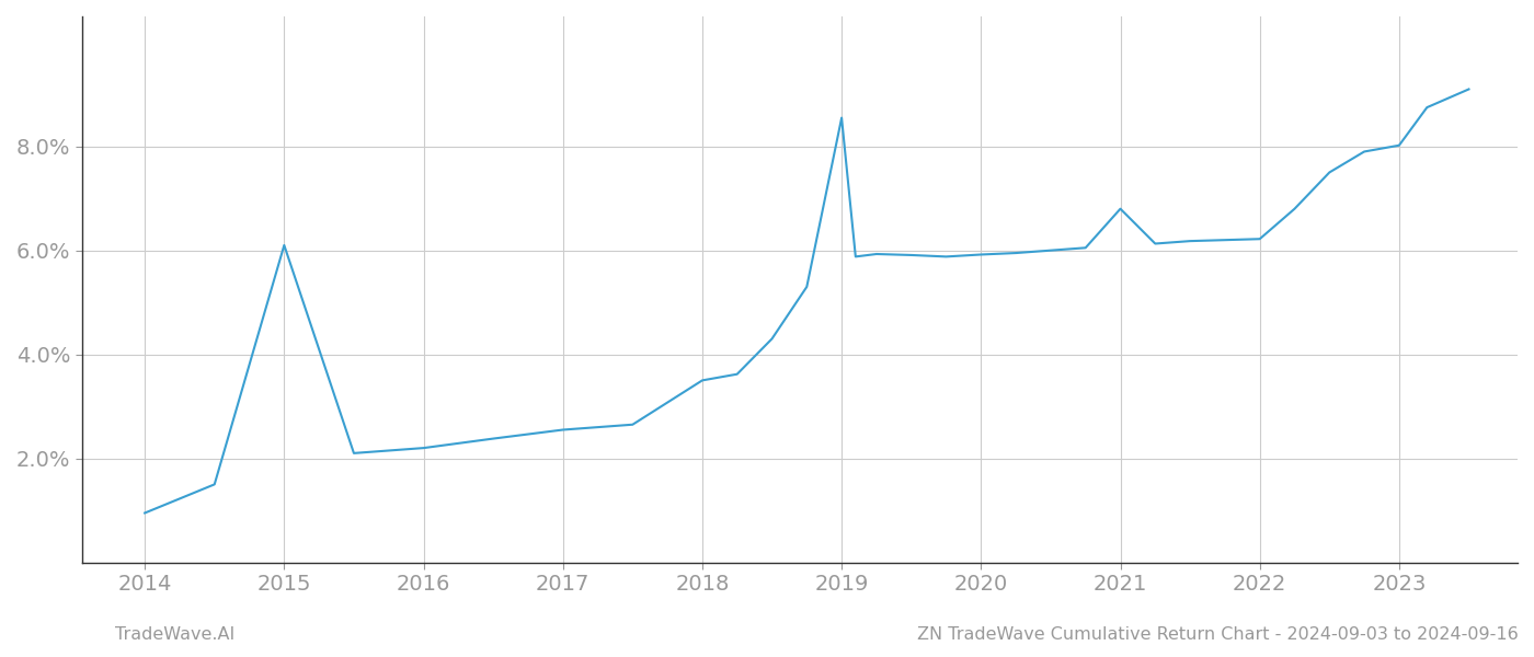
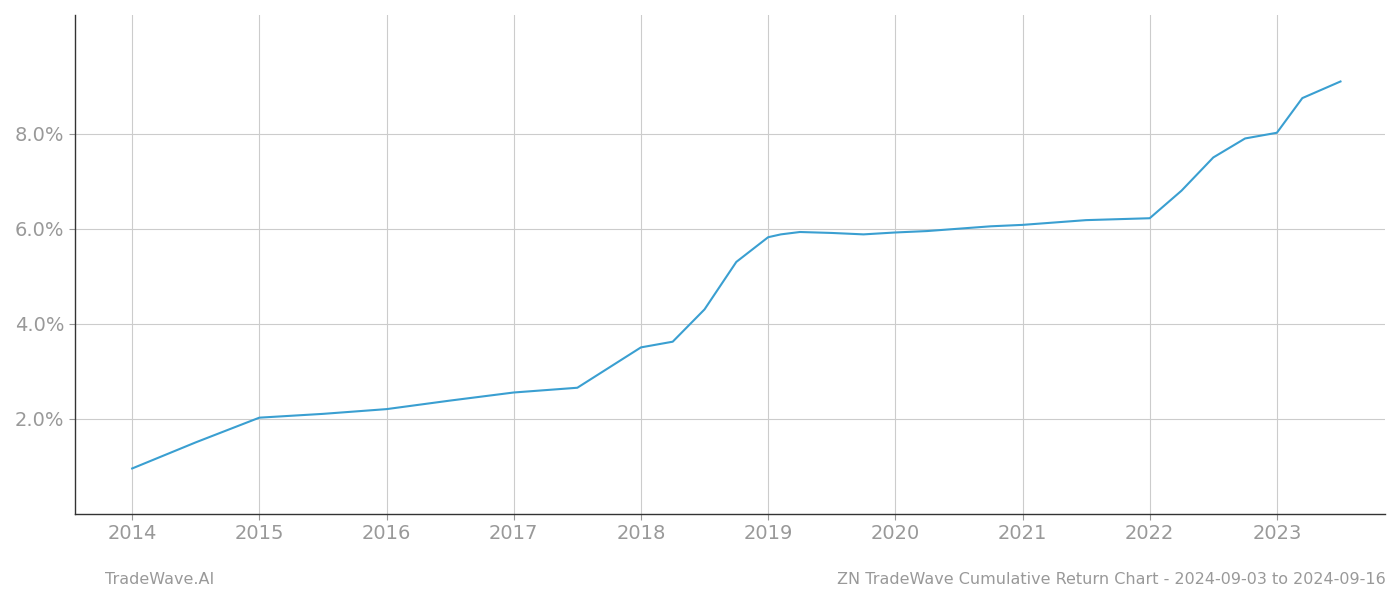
2015: 6.10% -> 2.02%
2019: 8.55% -> 5.82%
2021: 6.80% -> 6.08%
